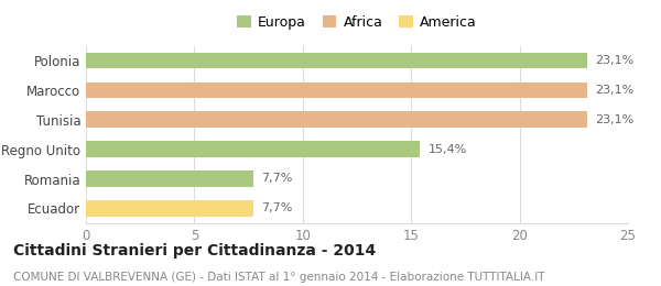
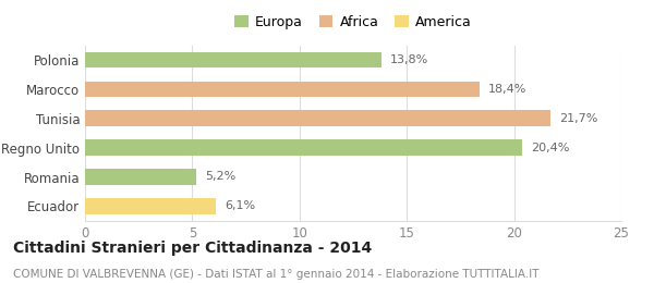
Polonia: 23,1% -> 13,8%
Marocco: 23,1% -> 18,4%
Tunisia: 23,1% -> 21,7%
Regno Unito: 15,4% -> 20,4%
Romania: 7,7% -> 5,2%
Ecuador: 7,7% -> 6,1%
